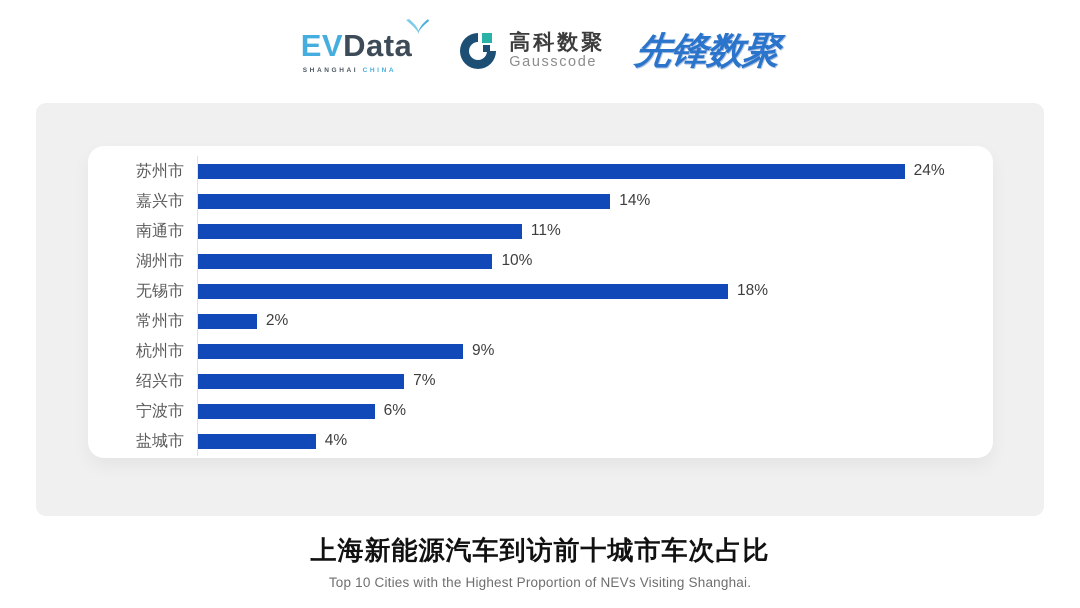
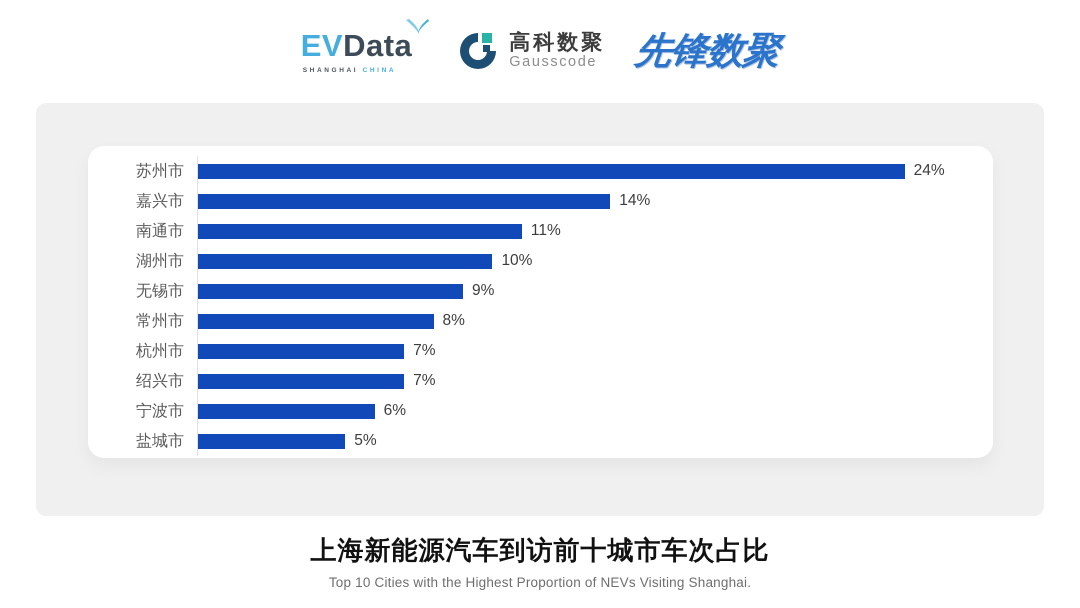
无锡市: 18% -> 9%
常州市: 2% -> 8%
杭州市: 9% -> 7%
盐城市: 4% -> 5%
